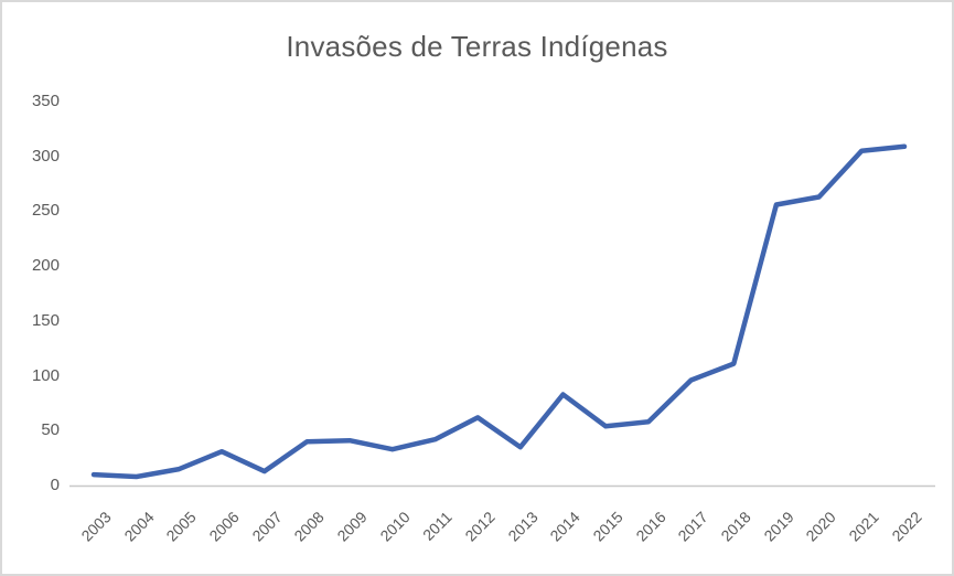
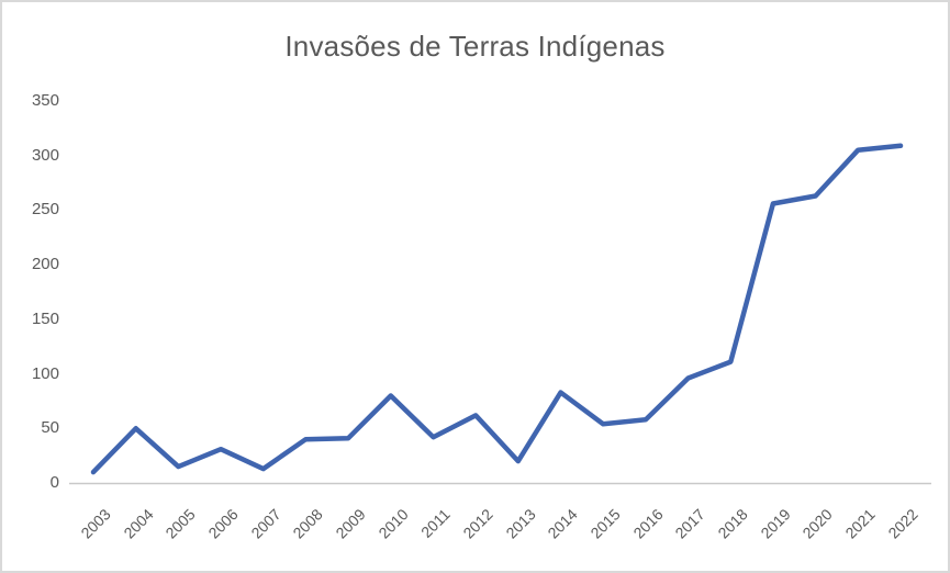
2004: 10 -> 50
2010: 30 -> 80
2013: 40 -> 20
